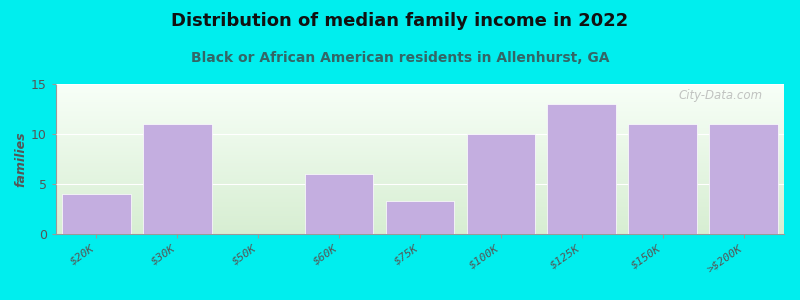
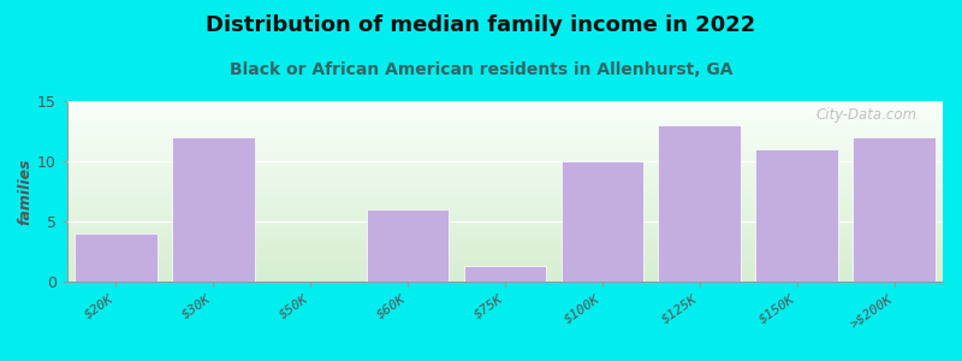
$30K: 11.0 -> 12.0
$75K: 3.3 -> 1.3
>$200K: 11.0 -> 12.0
